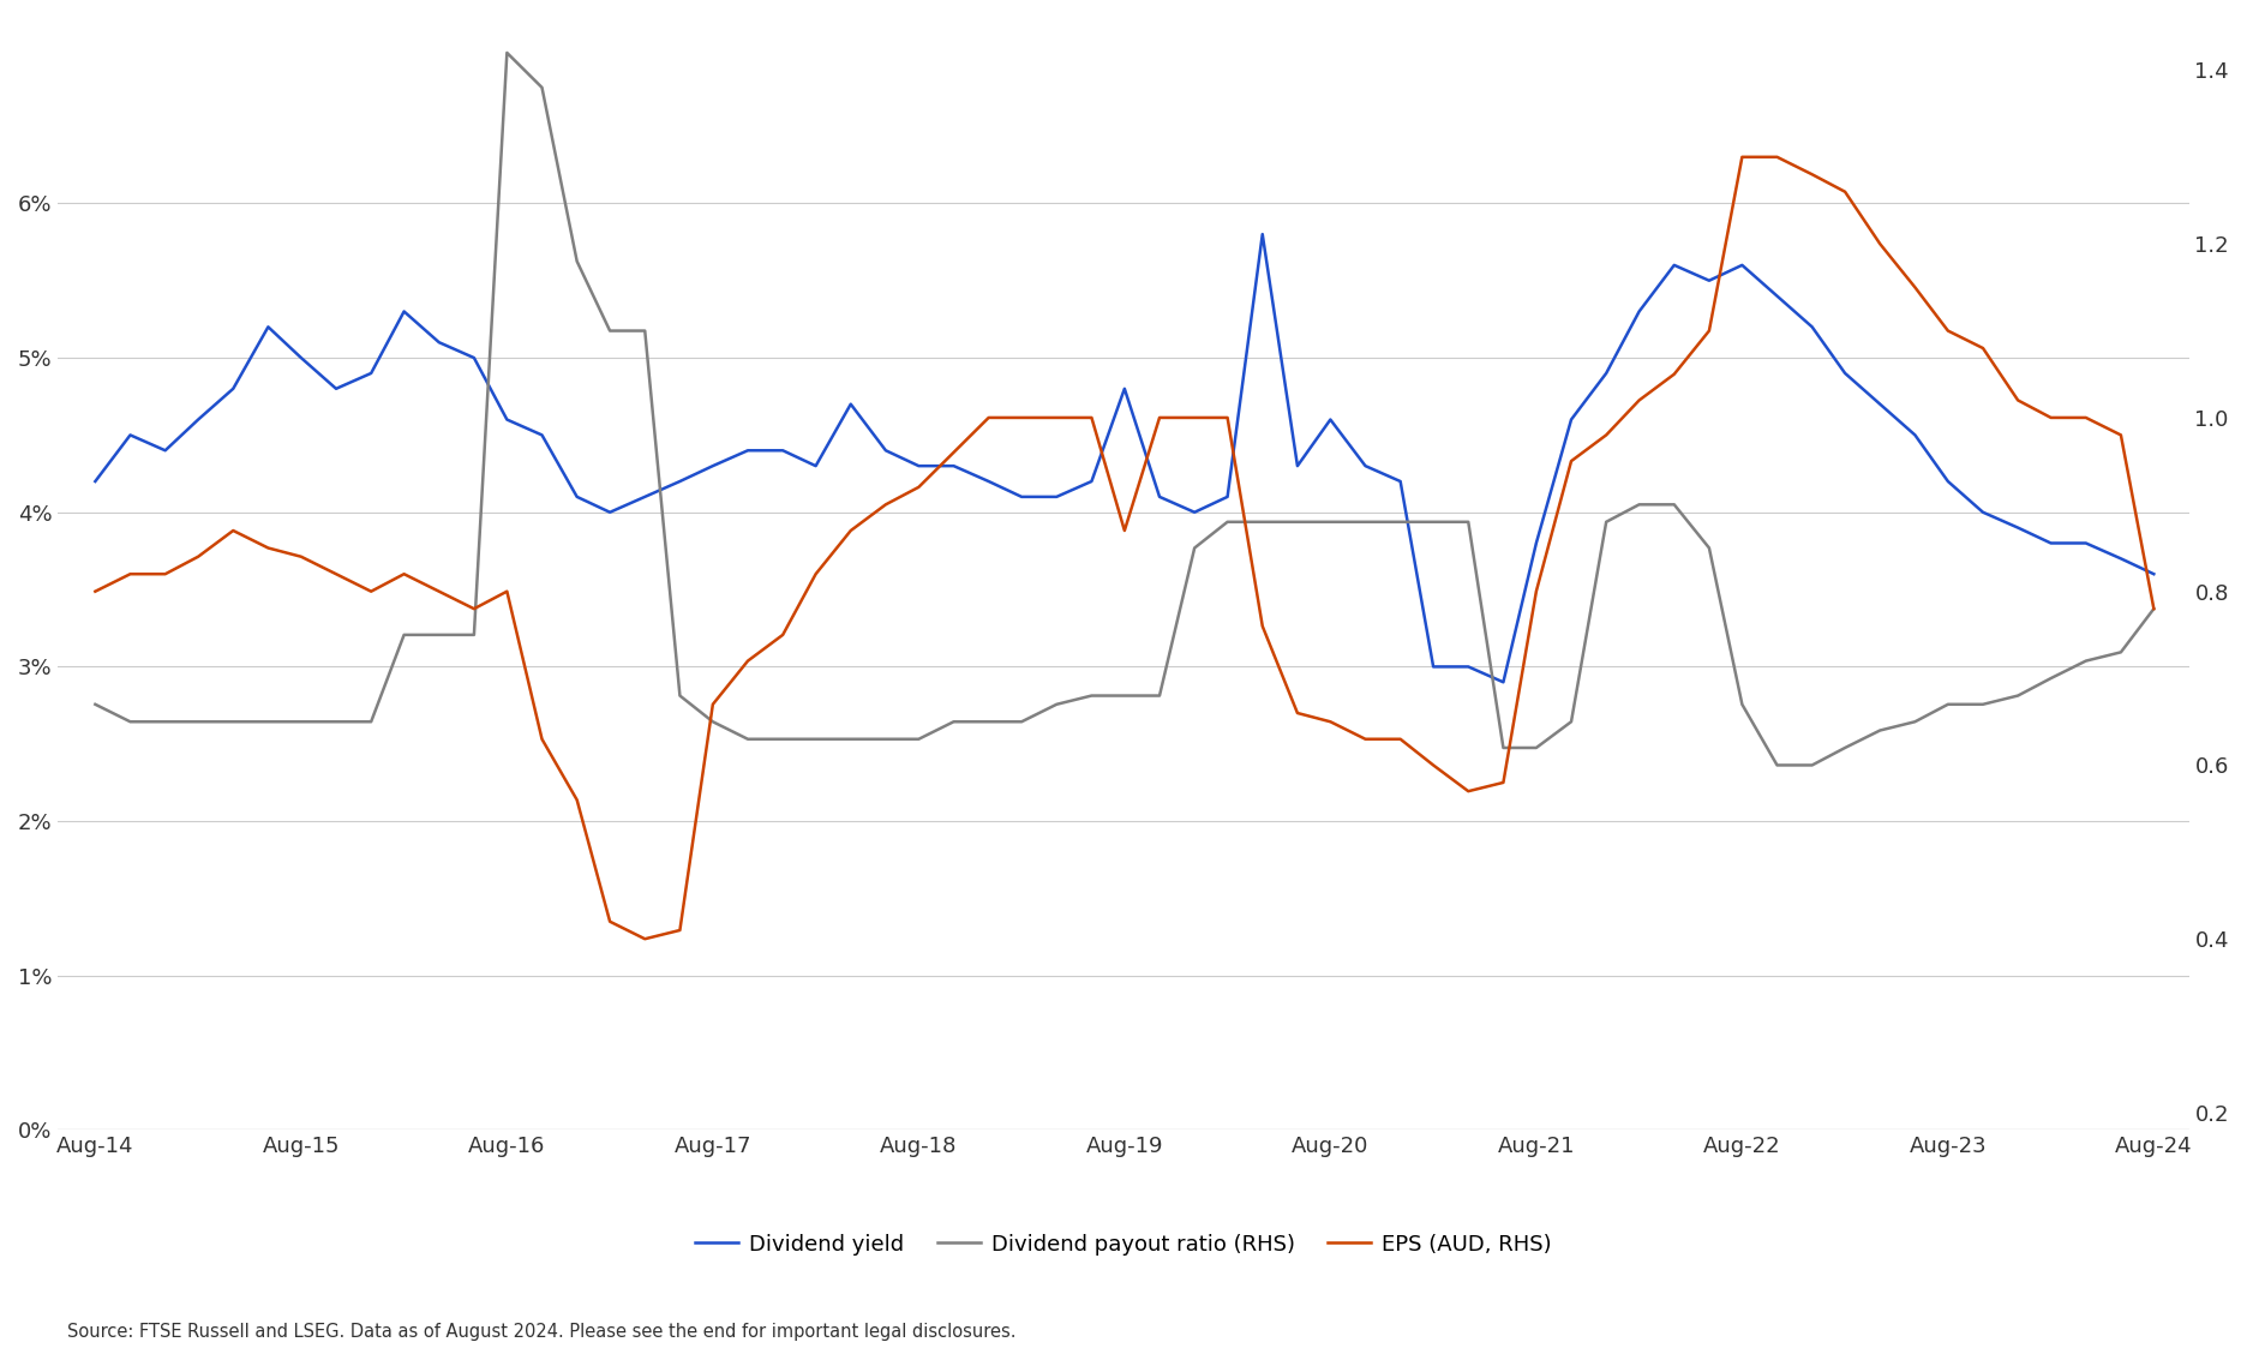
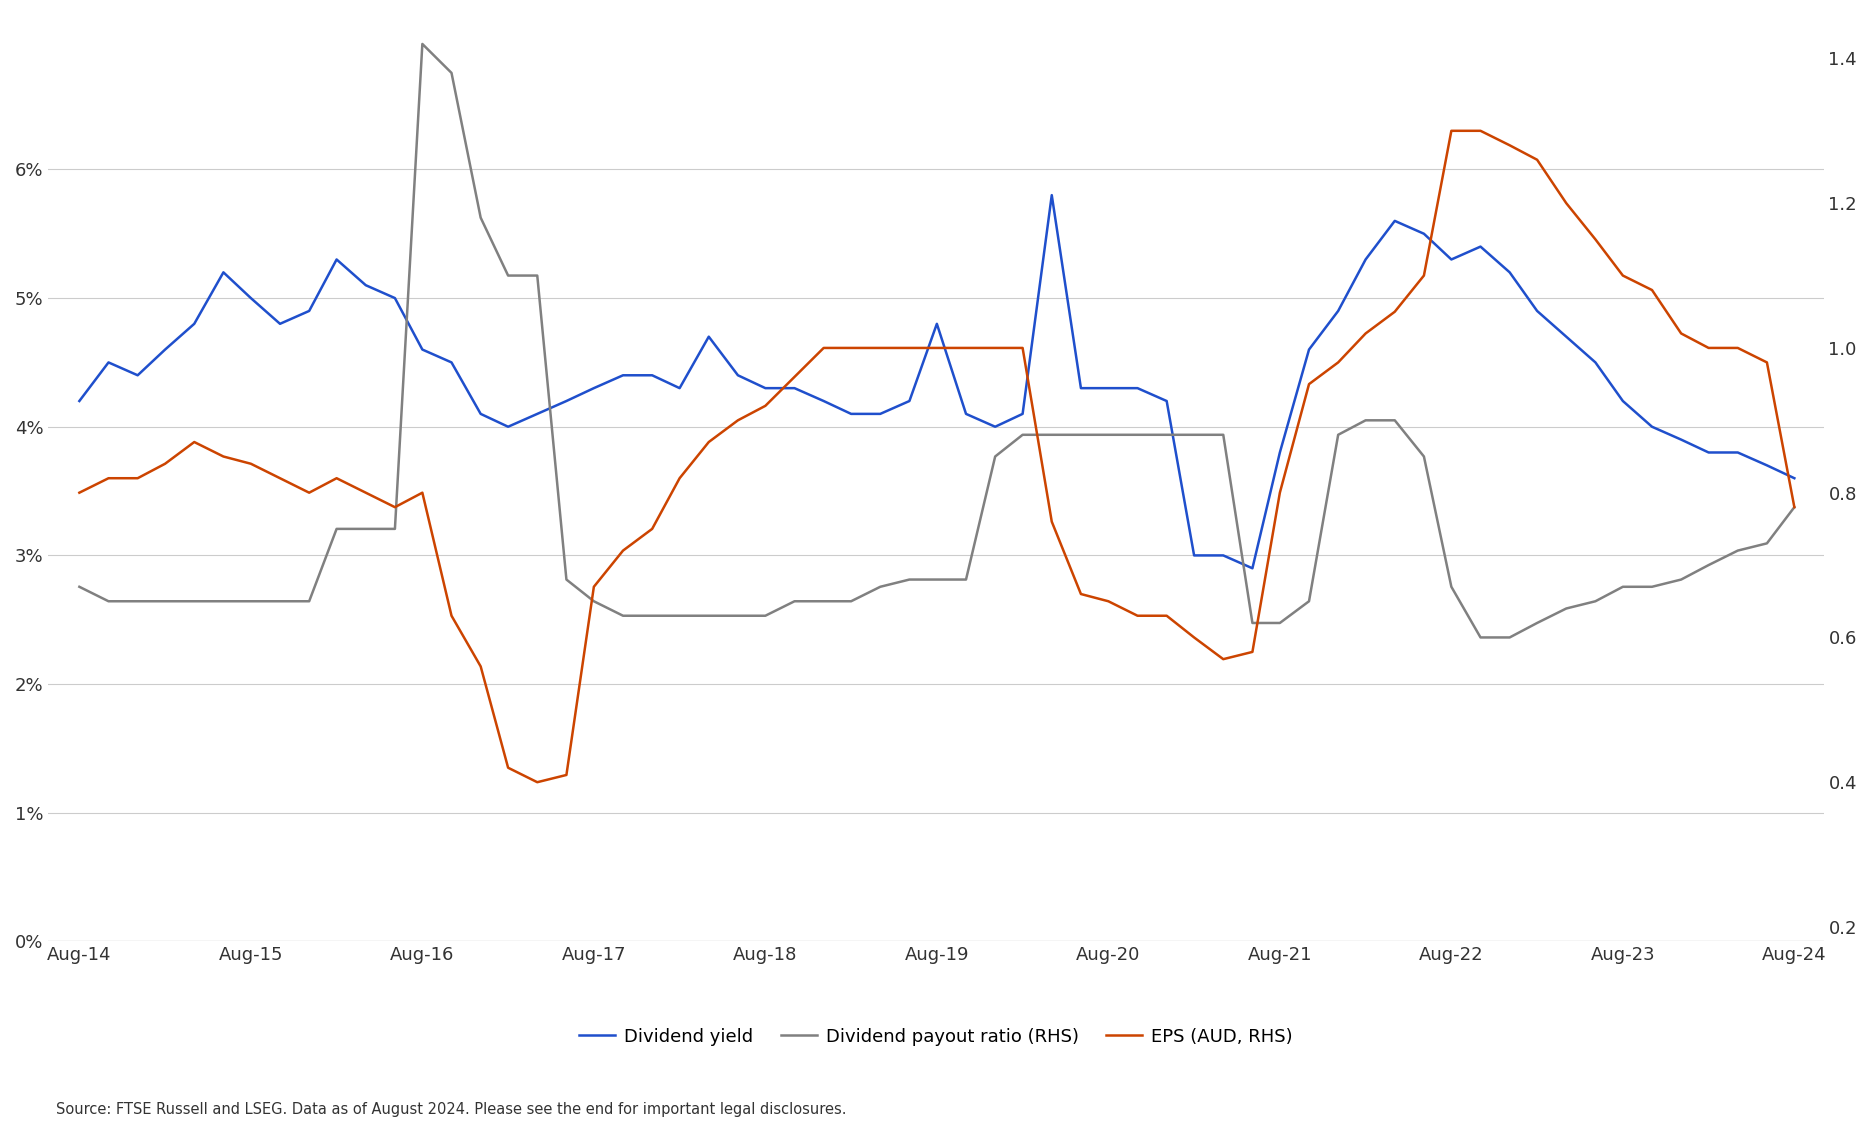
EPS (AUD, RHS)/Aug-19: 0.87 -> 1.00
Dividend yield/Aug-20: 4.6% -> 4.3%
Dividend yield/Aug-22: 5.6% -> 5.3%
